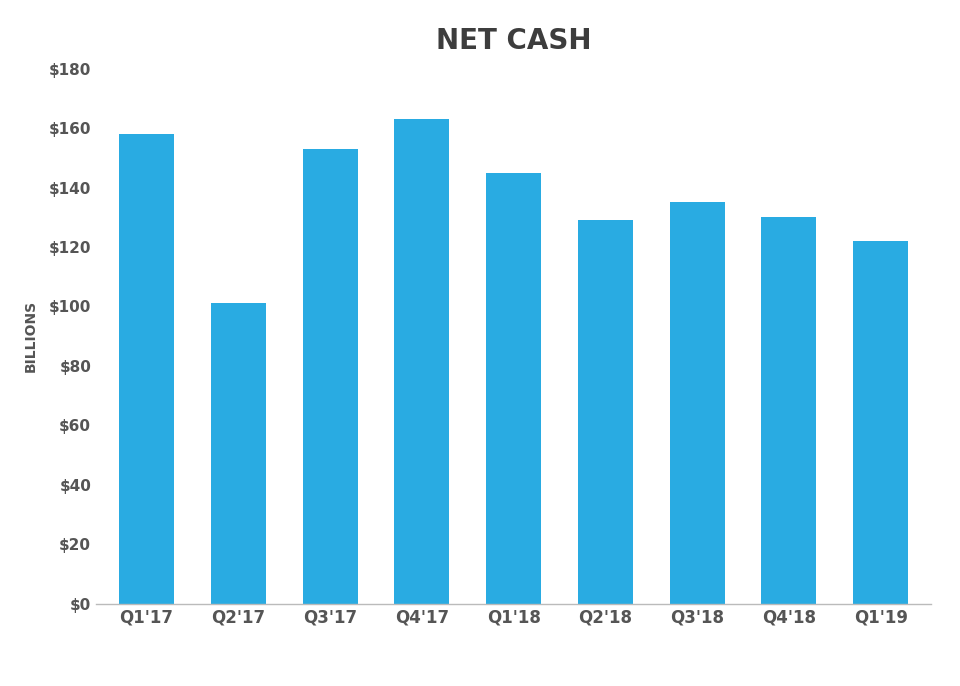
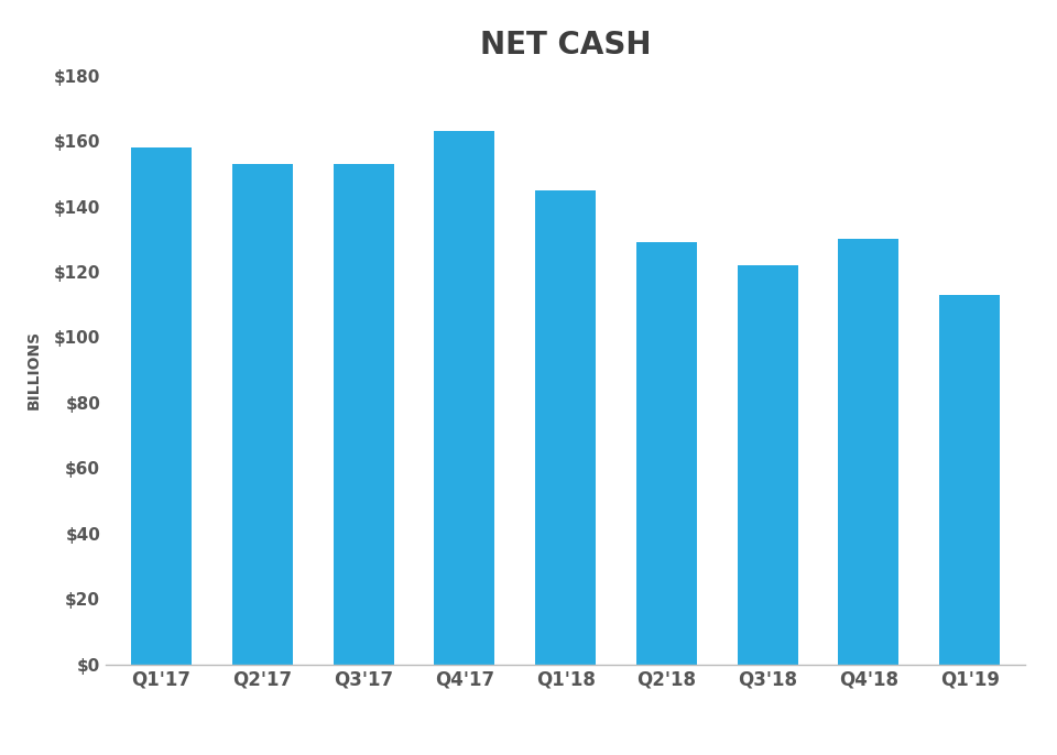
Q2'17: $101 -> $153
Q3'18: $135 -> $122
Q1'19: $122 -> $113
